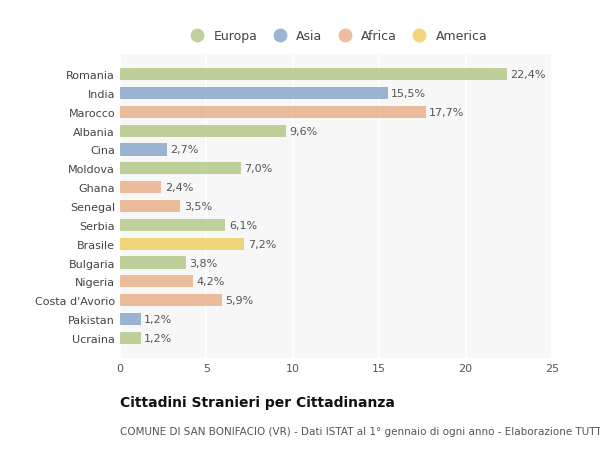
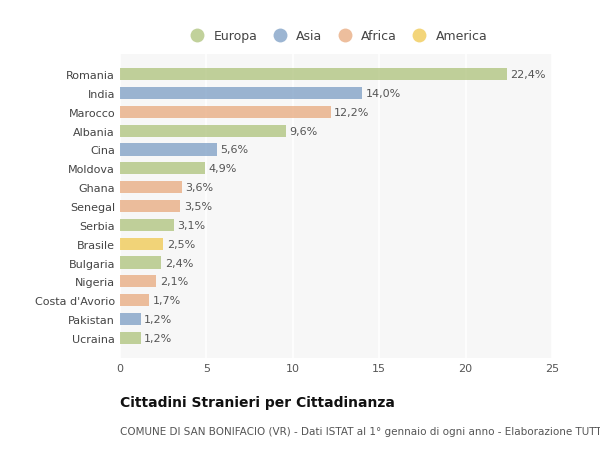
India: 15,5% -> 14,0%
Marocco: 17,7% -> 12,2%
Cina: 2,7% -> 5,6%
Moldova: 7,0% -> 4,9%
Ghana: 2,4% -> 3,6%
Serbia: 6,1% -> 3,1%
Brasile: 7,2% -> 2,5%
Bulgaria: 3,8% -> 2,4%
Nigeria: 4,2% -> 2,1%
Costa d'Avorio: 5,9% -> 1,7%
